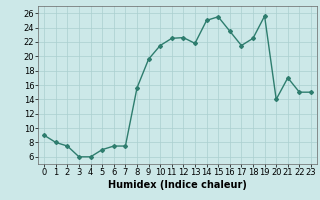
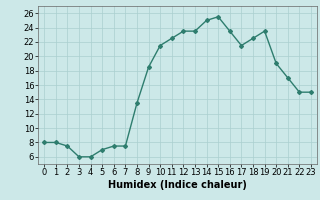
0: 9.0 -> 8.0
8: 15.6 -> 13.5
9: 19.6 -> 18.5
12: 22.6 -> 23.5
13: 21.8 -> 23.5
19: 25.6 -> 23.5
20: 14.0 -> 19.0
